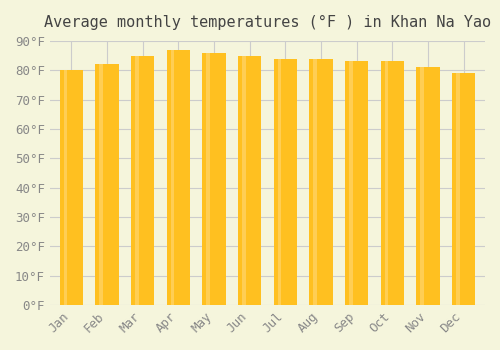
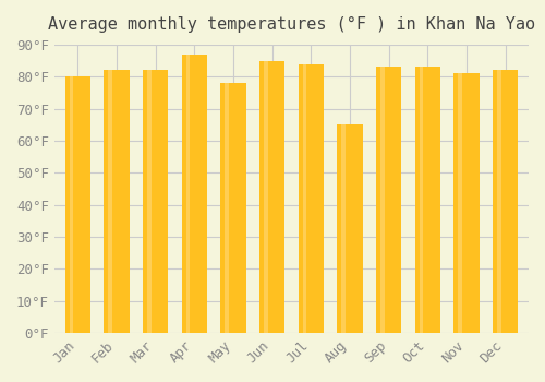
Mar: 85°F -> 82°F
May: 86°F -> 78°F
Aug: 84°F -> 65°F
Dec: 79°F -> 82°F
